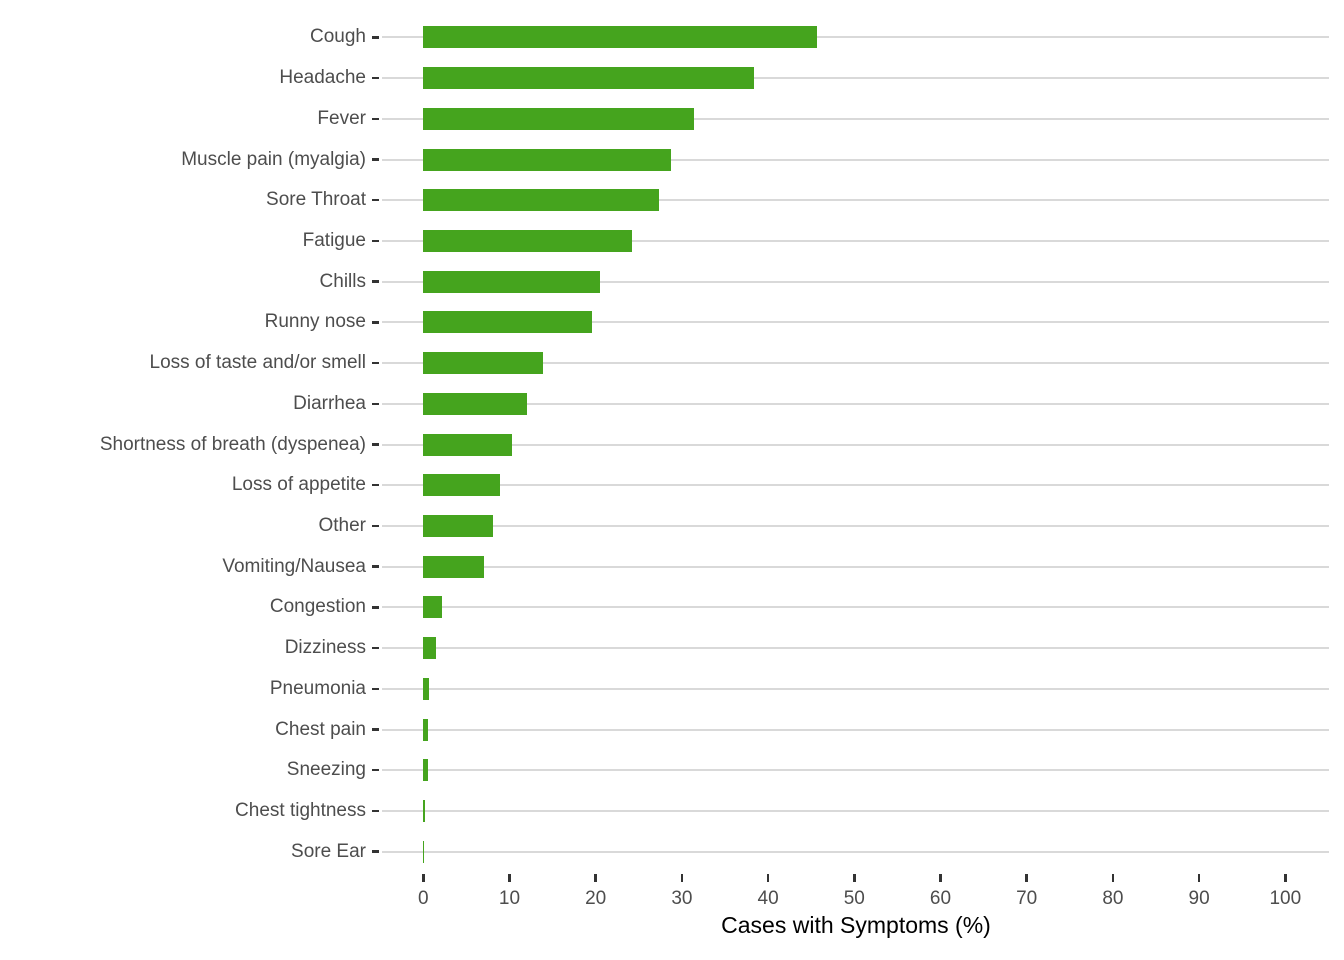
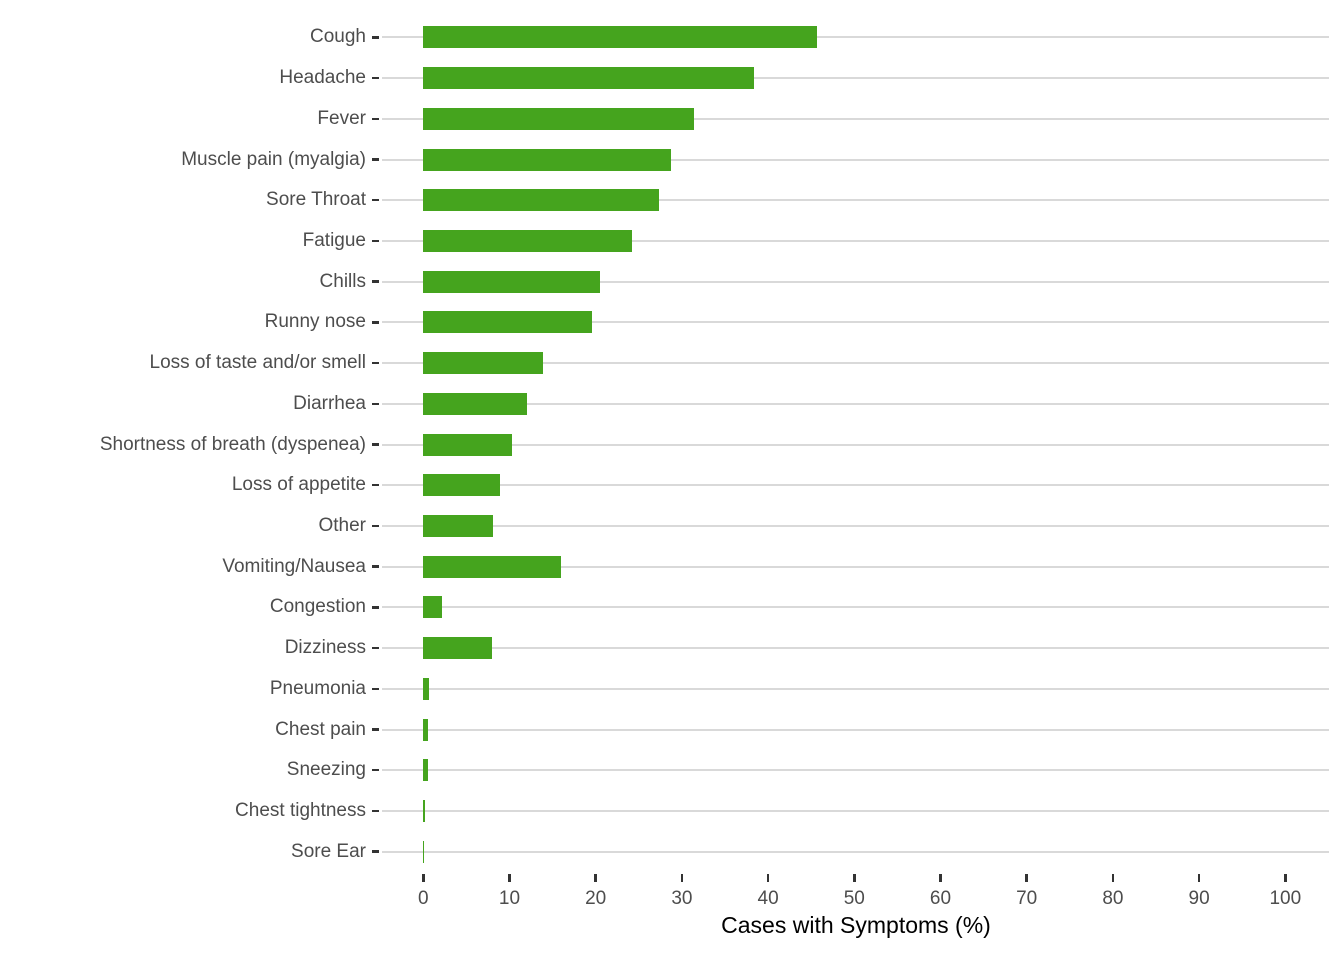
Vomiting/Nausea: 7 -> 16
Dizziness: 2 -> 8
